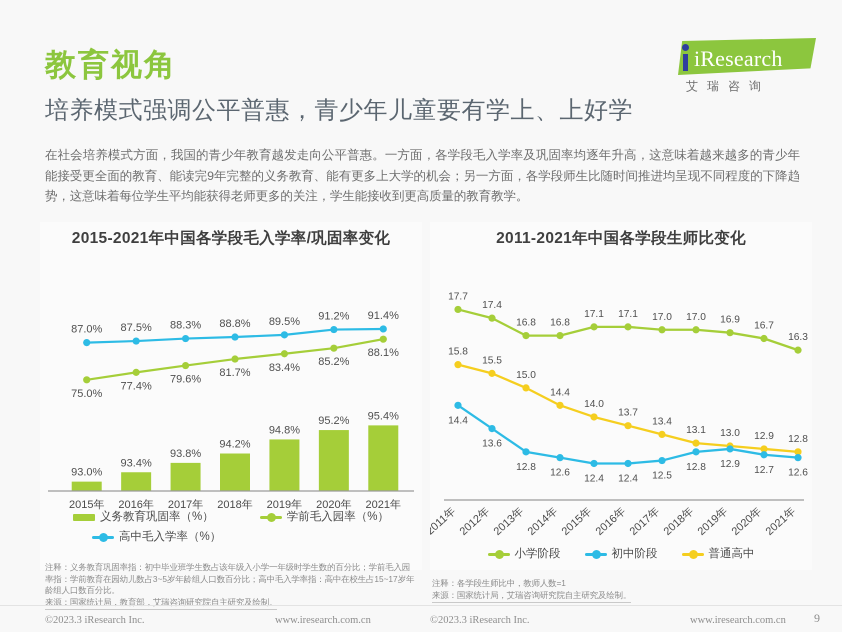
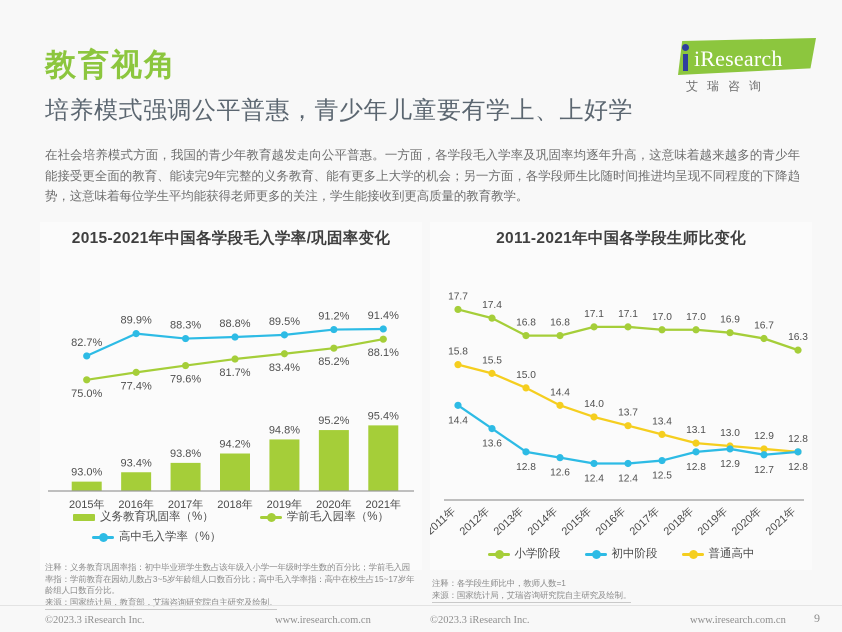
2015-2021年中国各学段毛入学率/巩固率变化/高中毛入学率（%）/2015年: 87.0% -> 82.7%
2015-2021年中国各学段毛入学率/巩固率变化/高中毛入学率（%）/2016年: 87.5% -> 89.9%
2011-2021年中国各学段生师比变化/初中阶段/2021年: 12.6 -> 12.8
